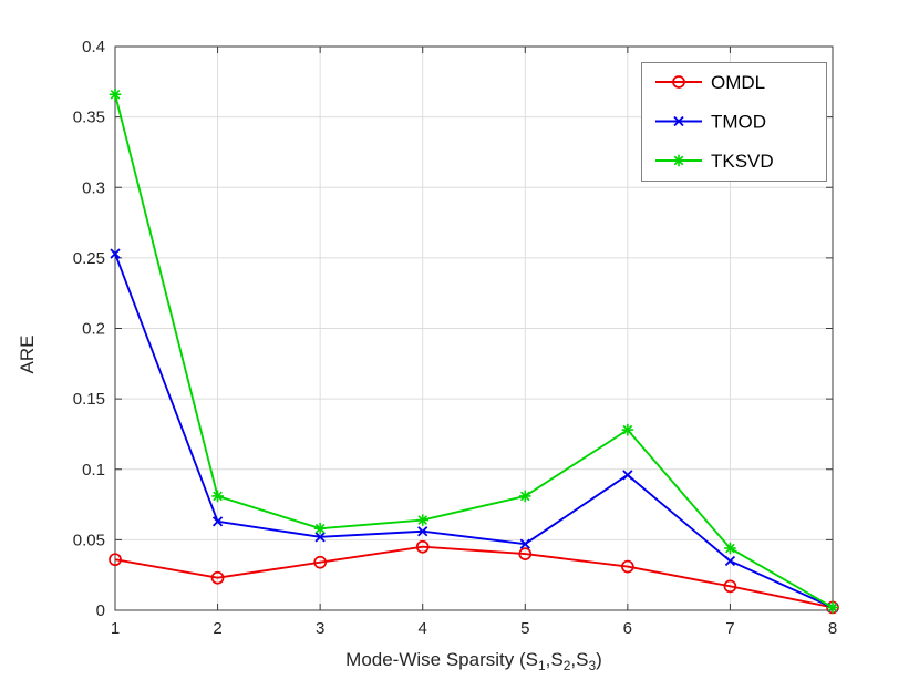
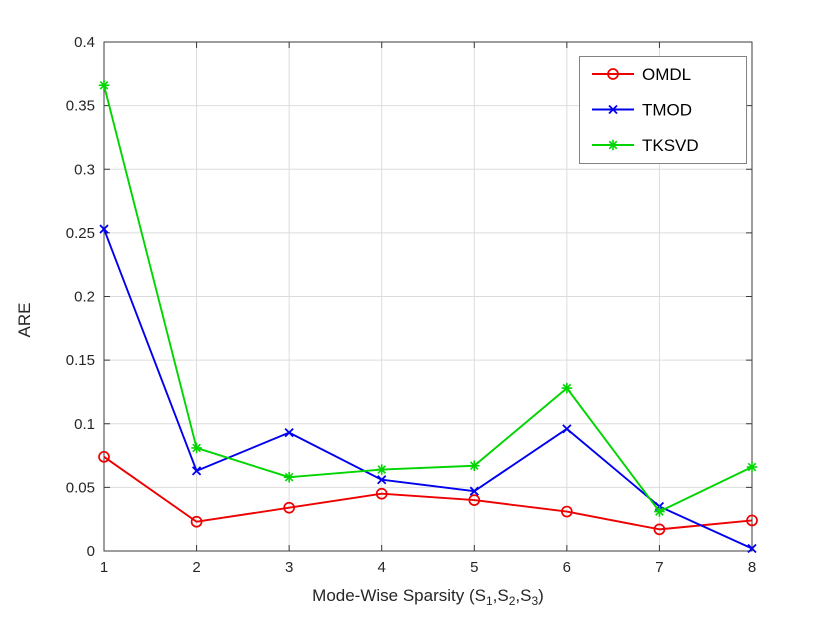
OMDL/1: 0.036 -> 0.074
TMOD/3: 0.052 -> 0.093
TKSVD/5: 0.081 -> 0.067
TKSVD/7: 0.044 -> 0.031
OMDL/8: 0.002 -> 0.024
TKSVD/8: 0.002 -> 0.066
